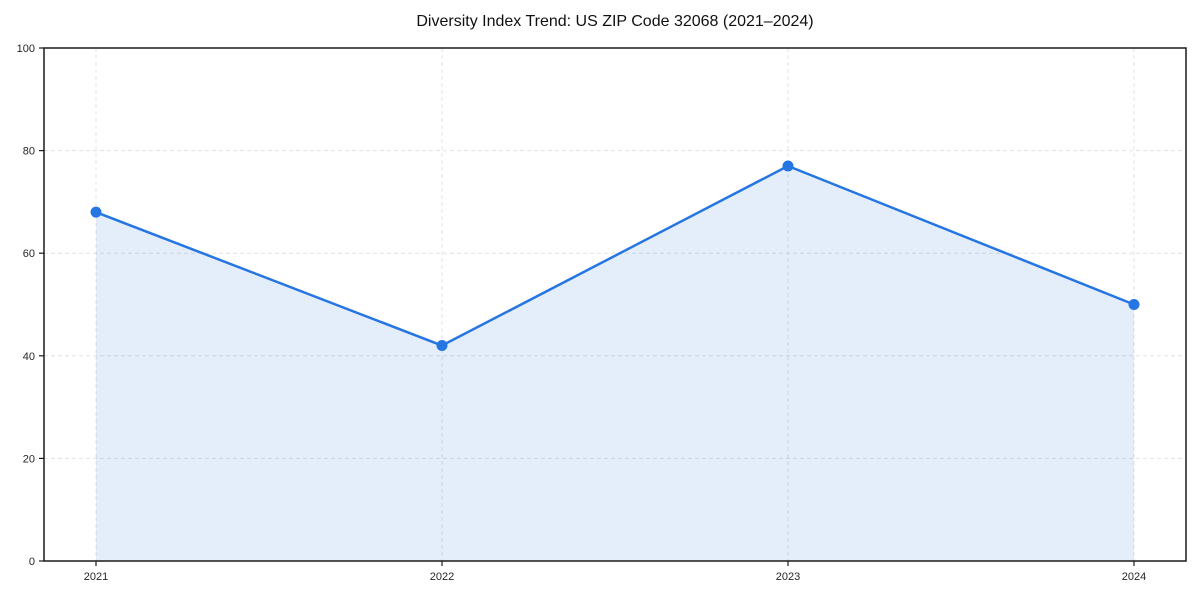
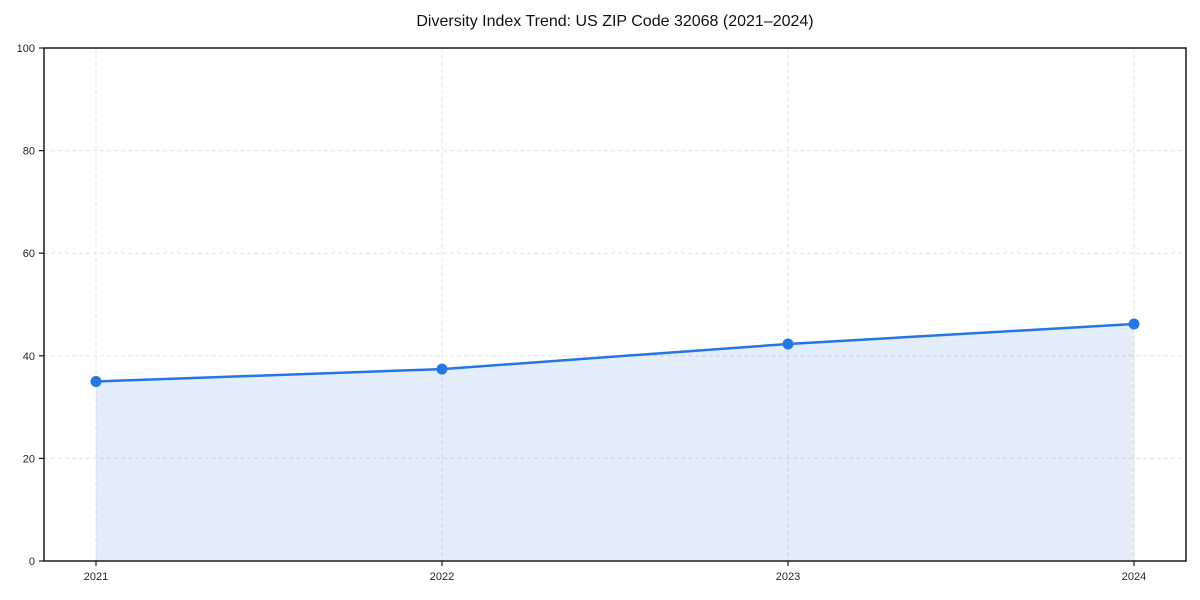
2021: 68 -> 35
2022: 42 -> 37
2023: 77 -> 42
2024: 50 -> 46
